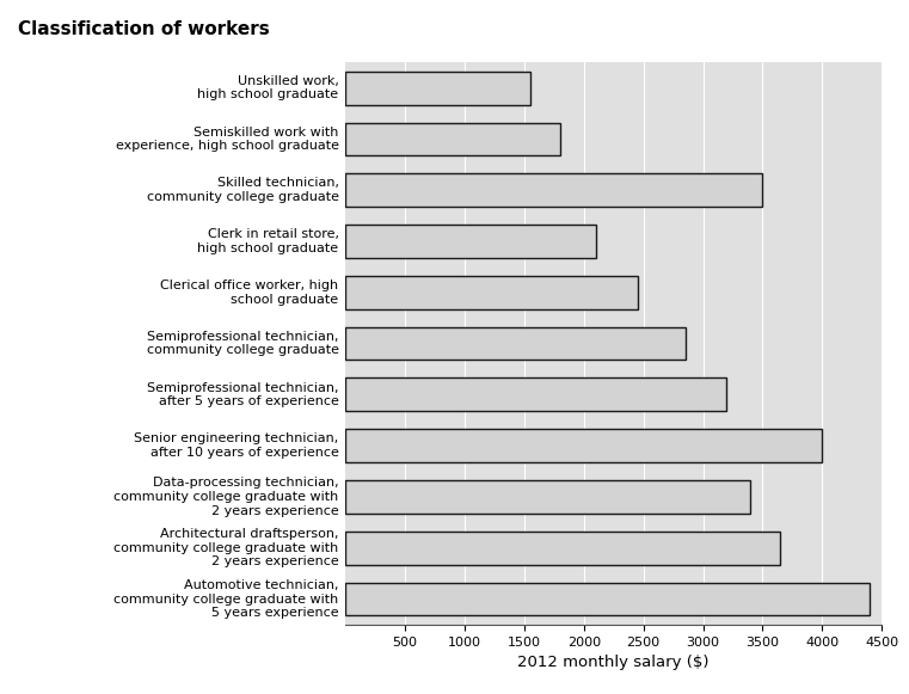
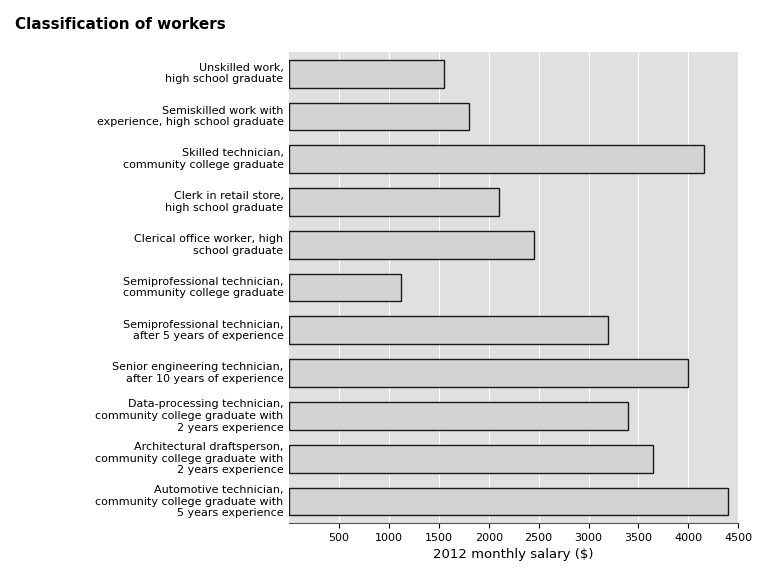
Skilled technician, community college graduate: 3500 -> 4160
Semiprofessional technician, community college graduate: 2850 -> 1120
